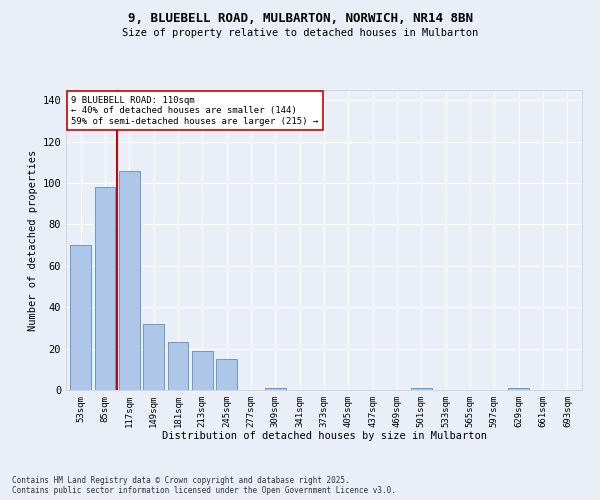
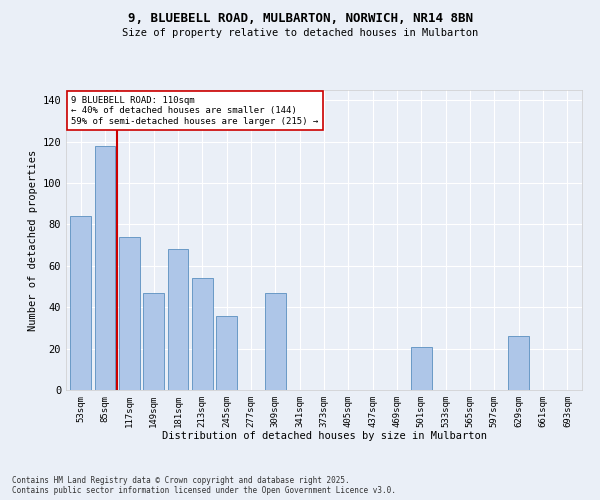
53sqm: 70 -> 84
85sqm: 98 -> 118
117sqm: 106 -> 74
149sqm: 32 -> 47
181sqm: 23 -> 68
213sqm: 19 -> 54
245sqm: 15 -> 36
309sqm: 1 -> 47
501sqm: 1 -> 21
629sqm: 1 -> 26
